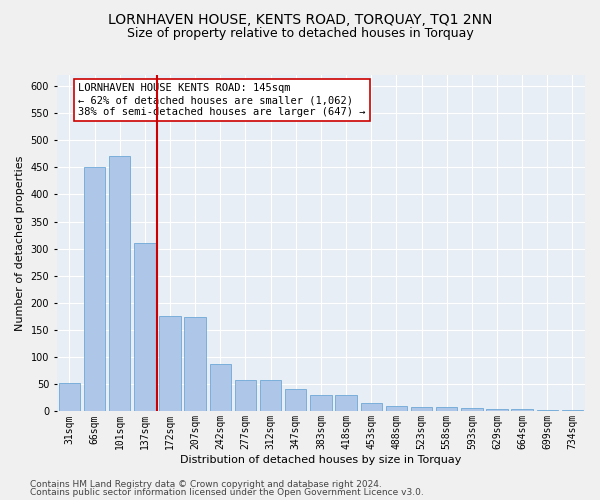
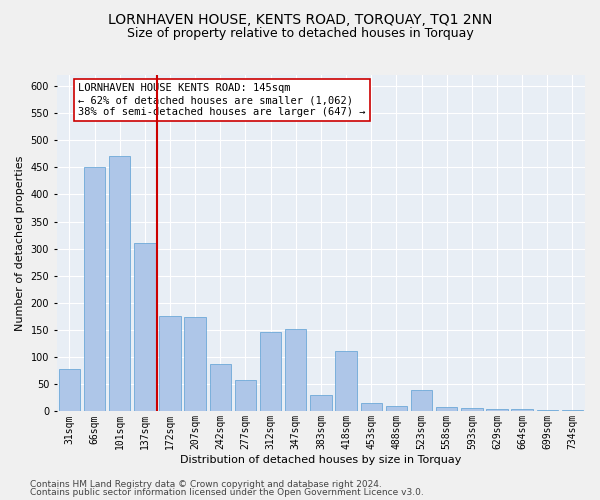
31sqm: 53 -> 78
312sqm: 57 -> 146
347sqm: 42 -> 152
418sqm: 30 -> 112
523sqm: 8 -> 40
